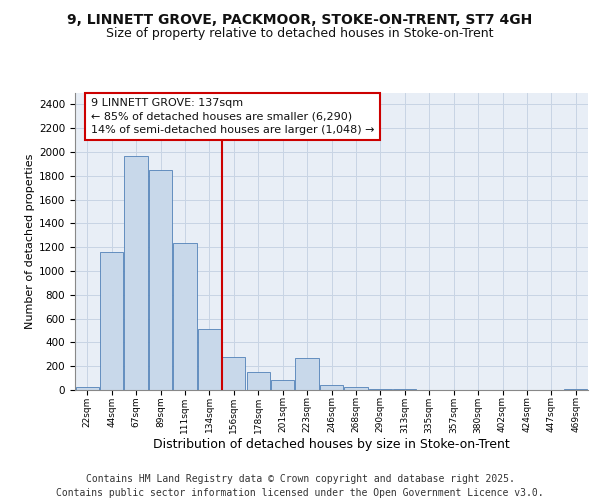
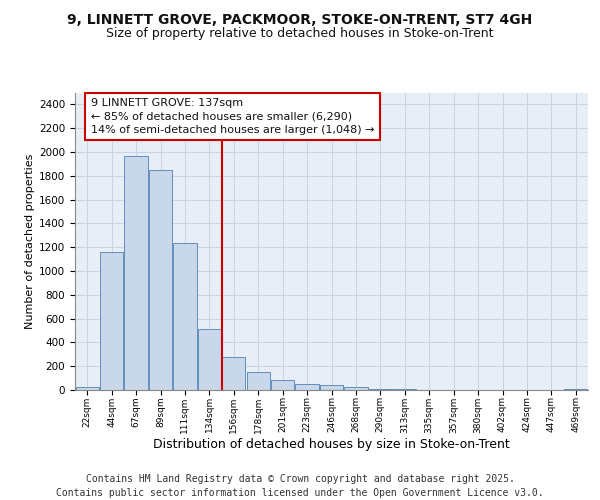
223sqm: 270 -> 50
